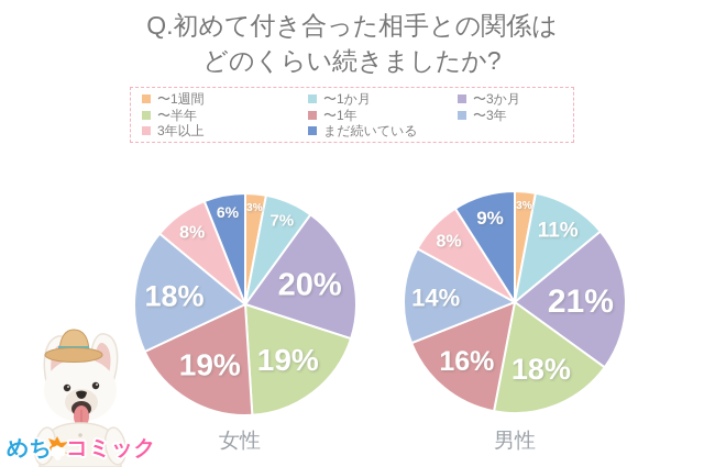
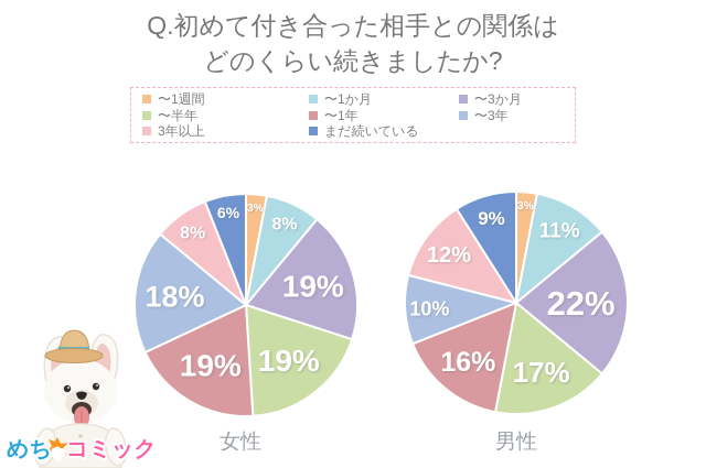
女性/〜1か月: 7% -> 8%
女性/〜3か月: 20% -> 19%
男性/〜3か月: 21% -> 22%
男性/〜半年: 18% -> 17%
男性/〜3年: 14% -> 10%
男性/3年以上: 8% -> 12%
